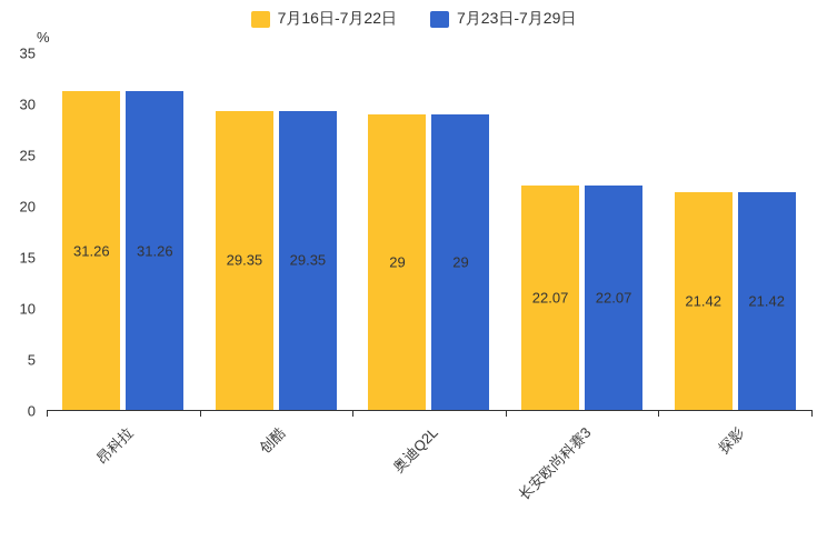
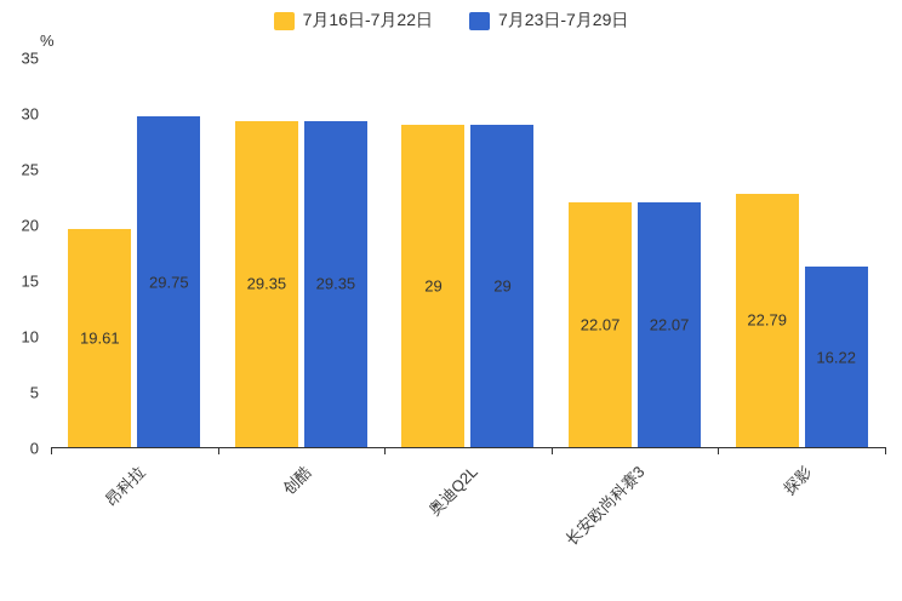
7月16日-7月22日/昂科拉: 31.26 -> 19.61
7月23日-7月29日/昂科拉: 31.26 -> 29.75
7月16日-7月22日/探影: 21.42 -> 22.79
7月23日-7月29日/探影: 21.42 -> 16.22
